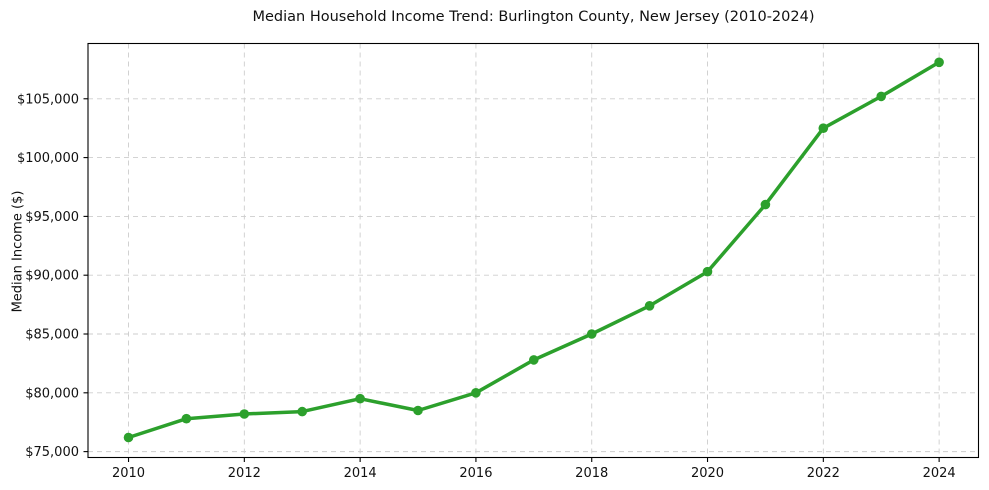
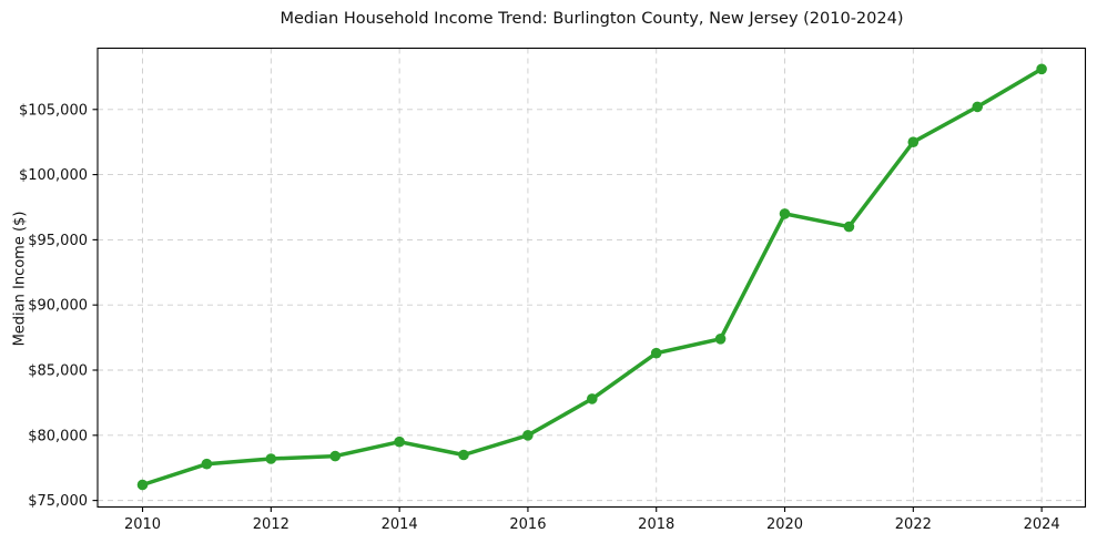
2018: $85000 -> $86300
2020: $90300 -> $97000
